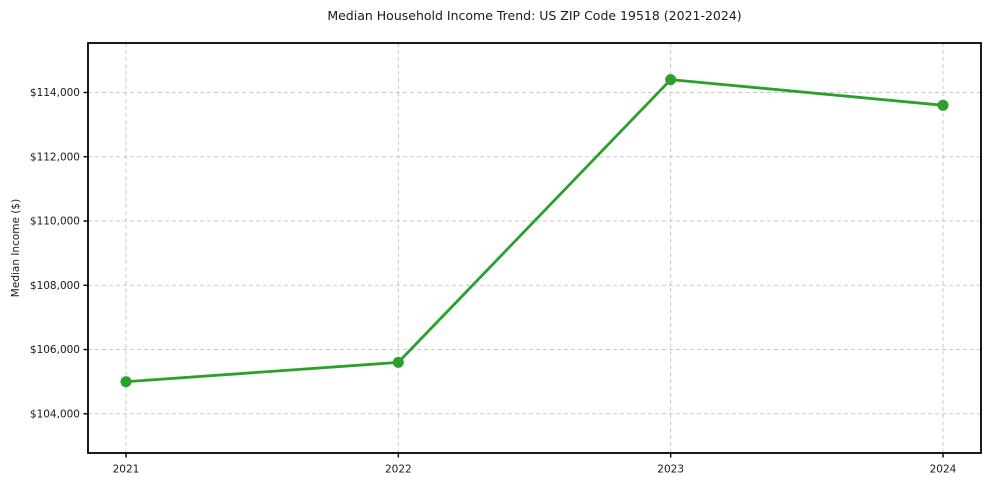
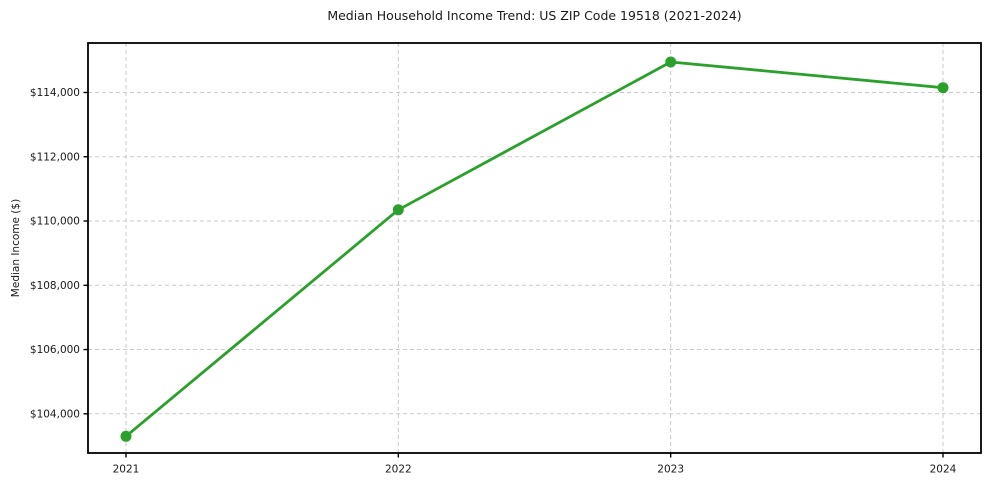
2021: $105000 -> $103300
2022: $105600 -> $110400
2023: $114400 -> $115000
2024: $113600 -> $114200
